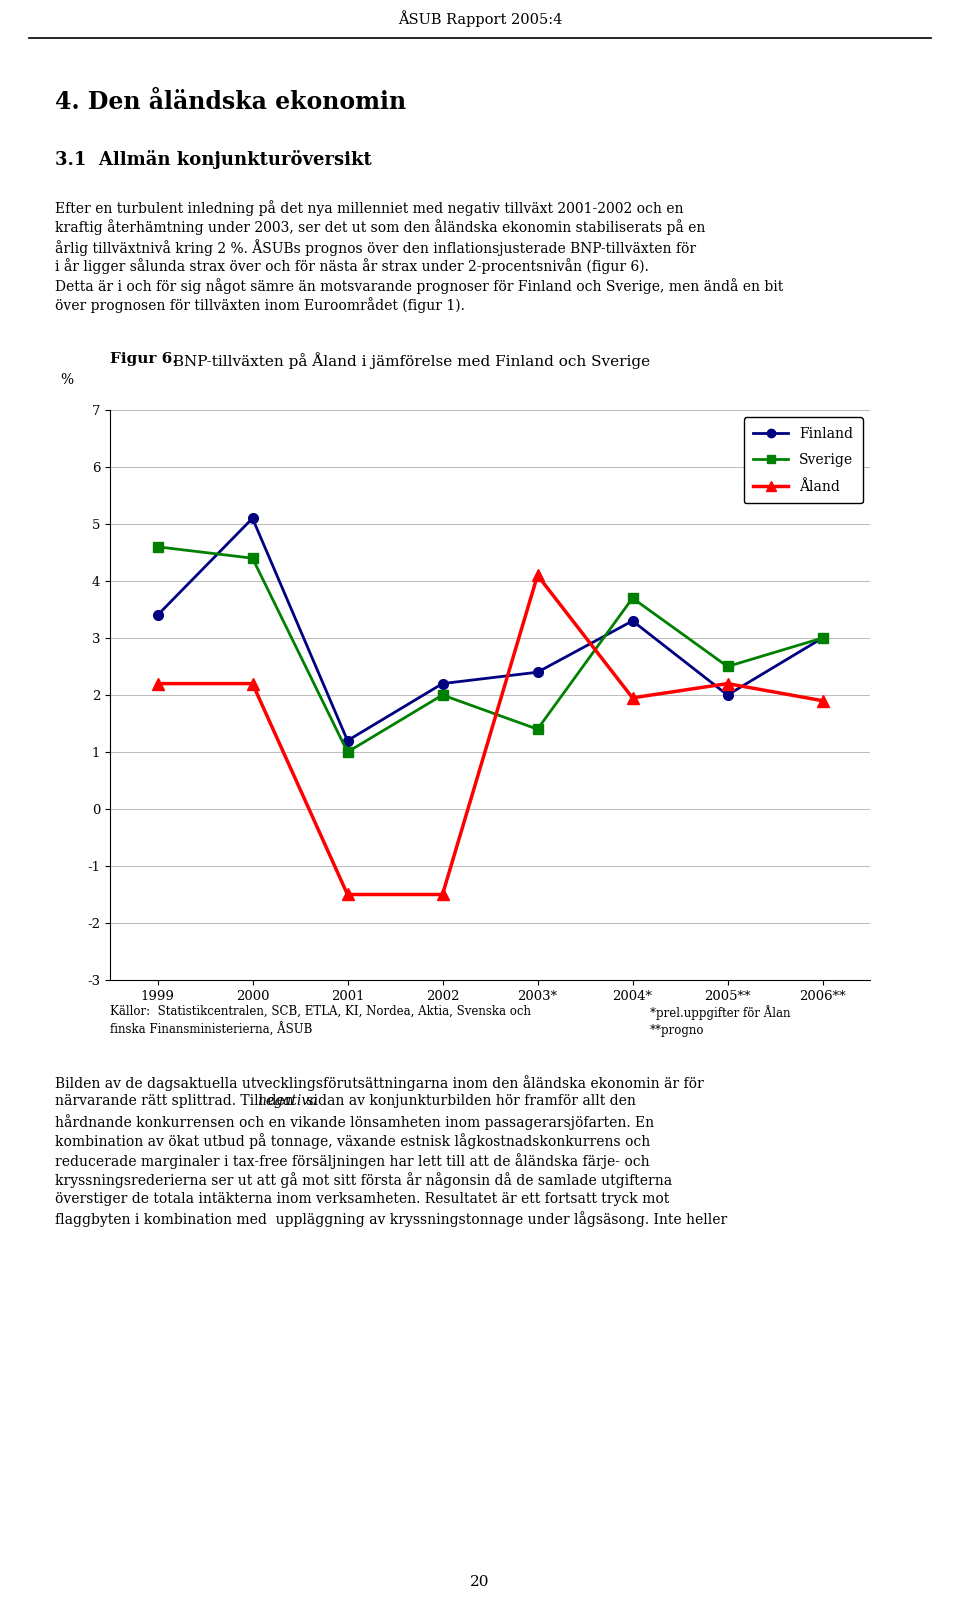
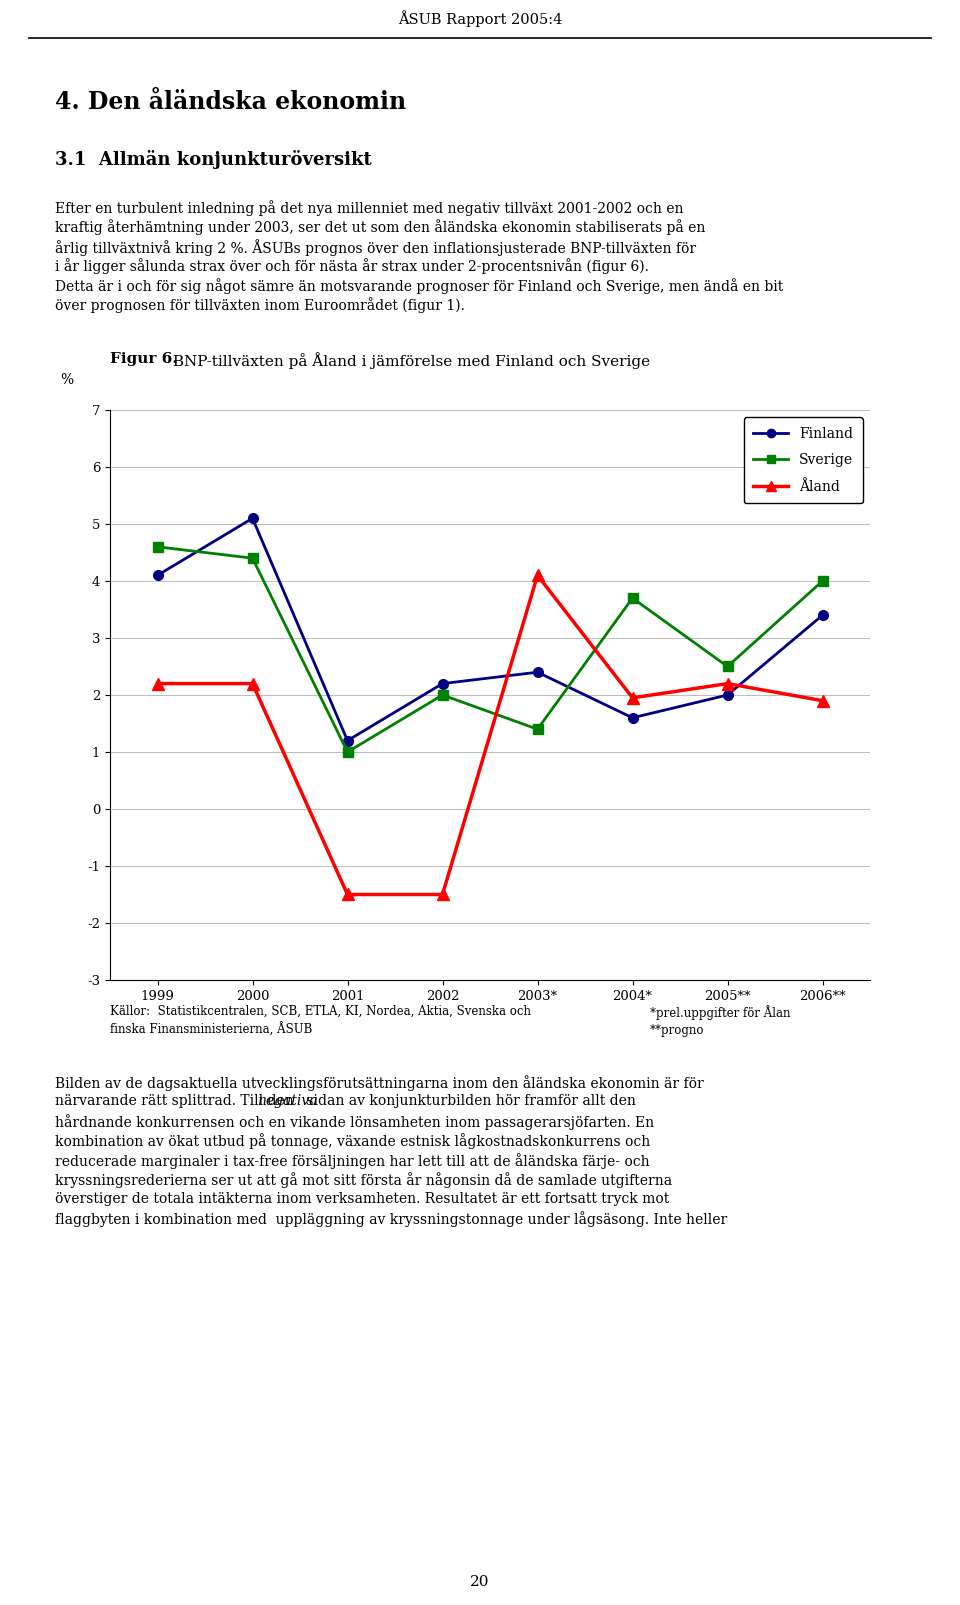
Finland/1999: 3.4 -> 4.1
Finland/2004*: 3.3 -> 1.6
Finland/2006**: 3.0 -> 3.4
Sverige/2006**: 3.0 -> 4.0
